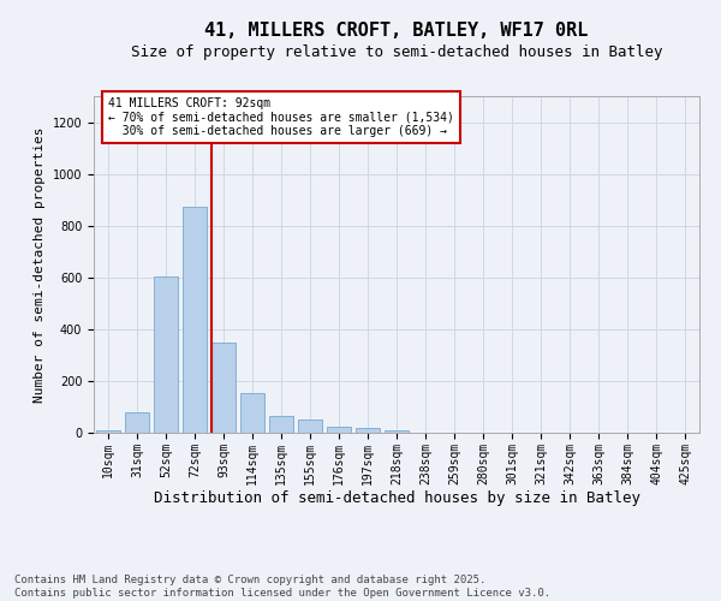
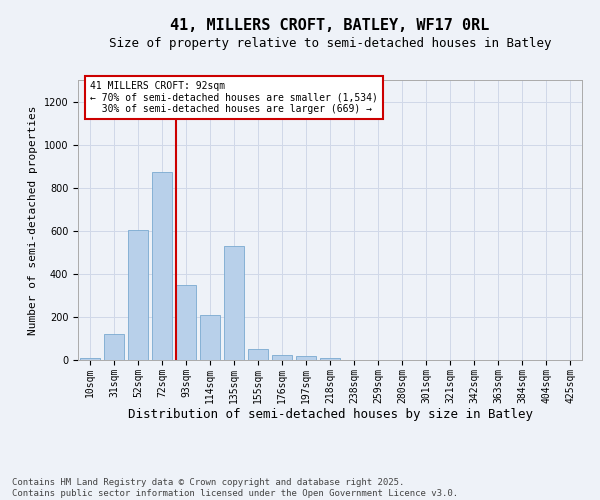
31sqm: 80 -> 120
114sqm: 155 -> 210
135sqm: 65 -> 530
